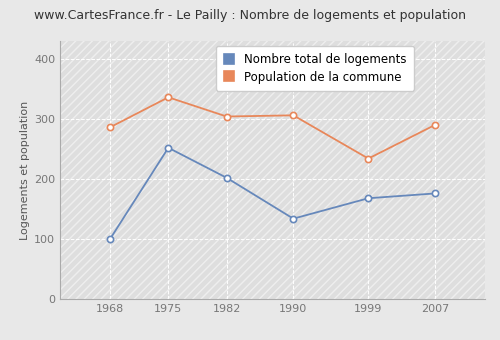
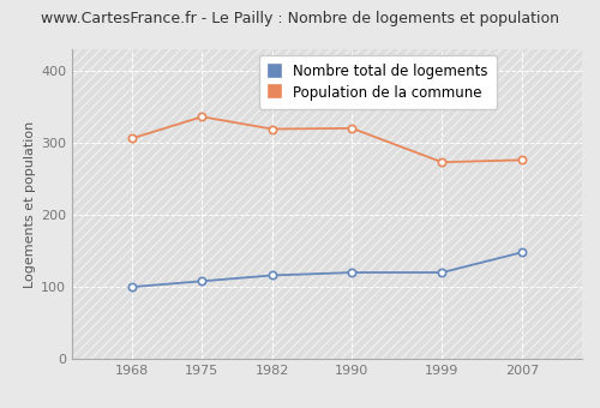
Population de la commune/1968: 286 -> 306
Nombre total de logements/1975: 252 -> 108
Nombre total de logements/1982: 202 -> 116
Population de la commune/1982: 304 -> 319
Nombre total de logements/1990: 134 -> 120
Population de la commune/1990: 306 -> 320
Nombre total de logements/1999: 168 -> 120
Population de la commune/1999: 234 -> 273
Nombre total de logements/2007: 176 -> 148
Population de la commune/2007: 290 -> 276
